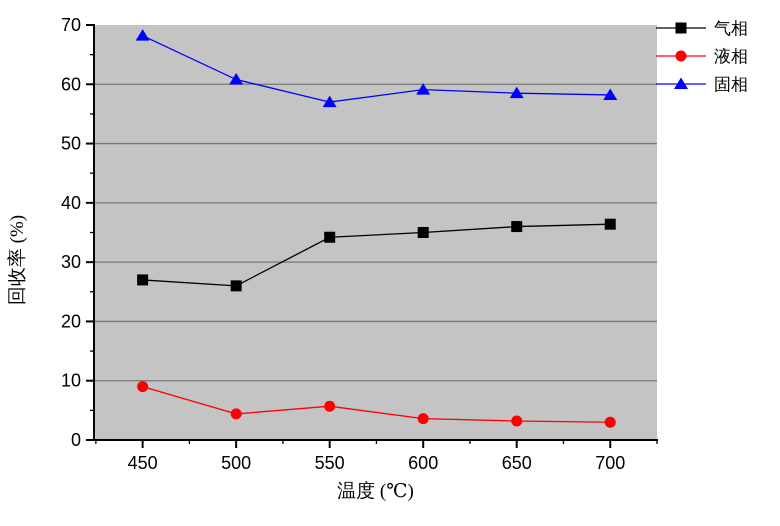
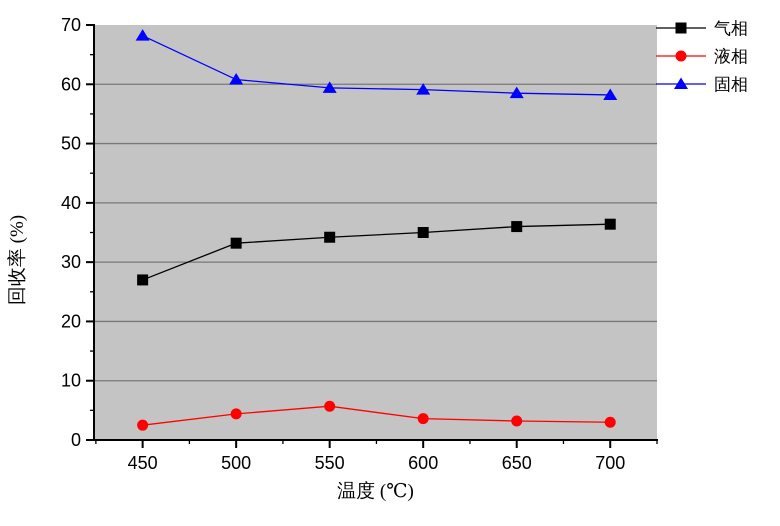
液相/450: 9 -> 2
气相/500: 26 -> 33
固相/550: 57 -> 59
